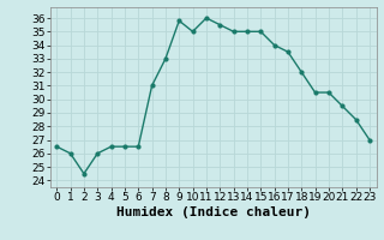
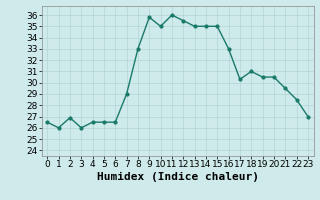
2: 24.5 -> 26.9
7: 31.0 -> 29.0
16: 34.0 -> 33.0
17: 33.5 -> 30.3
18: 32.0 -> 31.0
